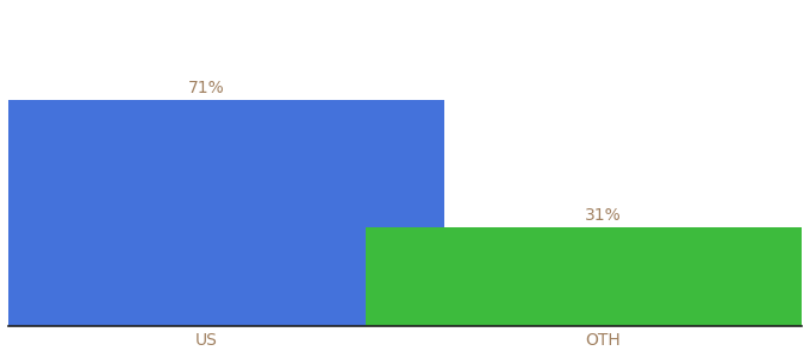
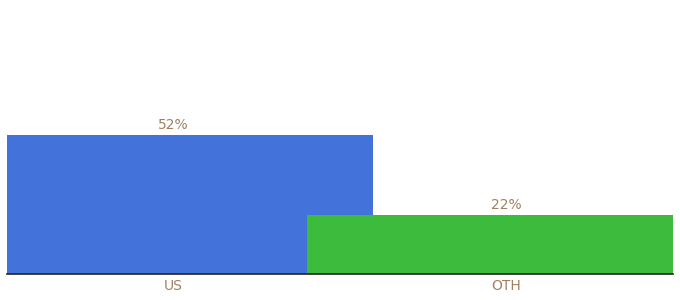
US: 71% -> 52%
OTH: 31% -> 22%
